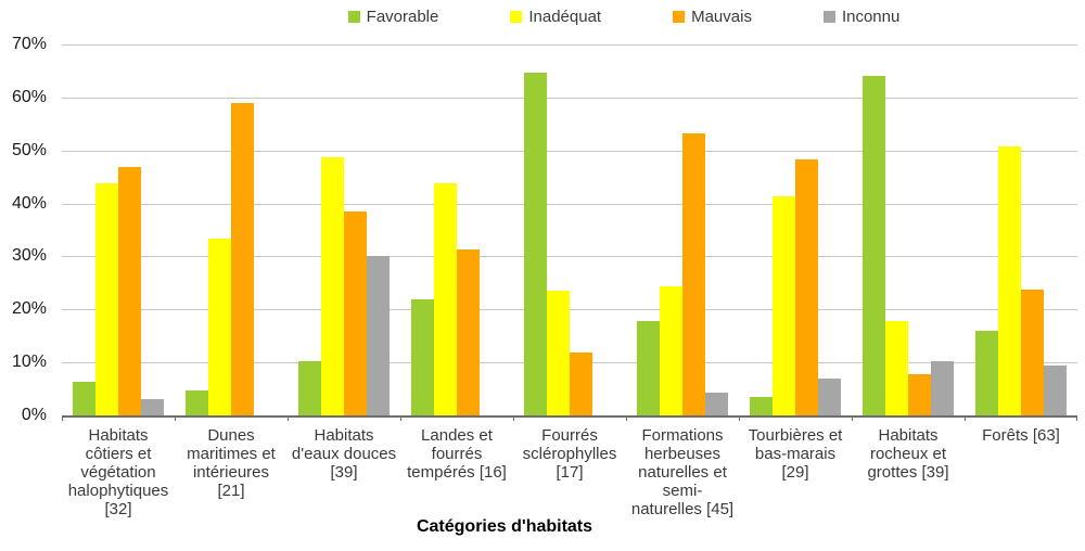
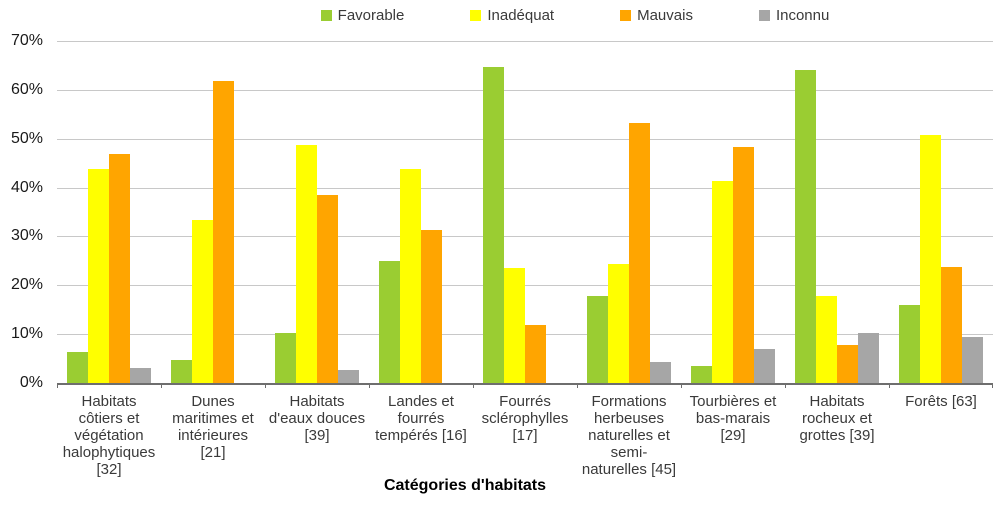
Mauvais/Dunes maritimes et intérieures [21]: 59% -> 62%
Inconnu/Habitats d'eaux douces [39]: 30% -> 3%
Favorable/Landes et fourrés tempérés [16]: 22% -> 25%
